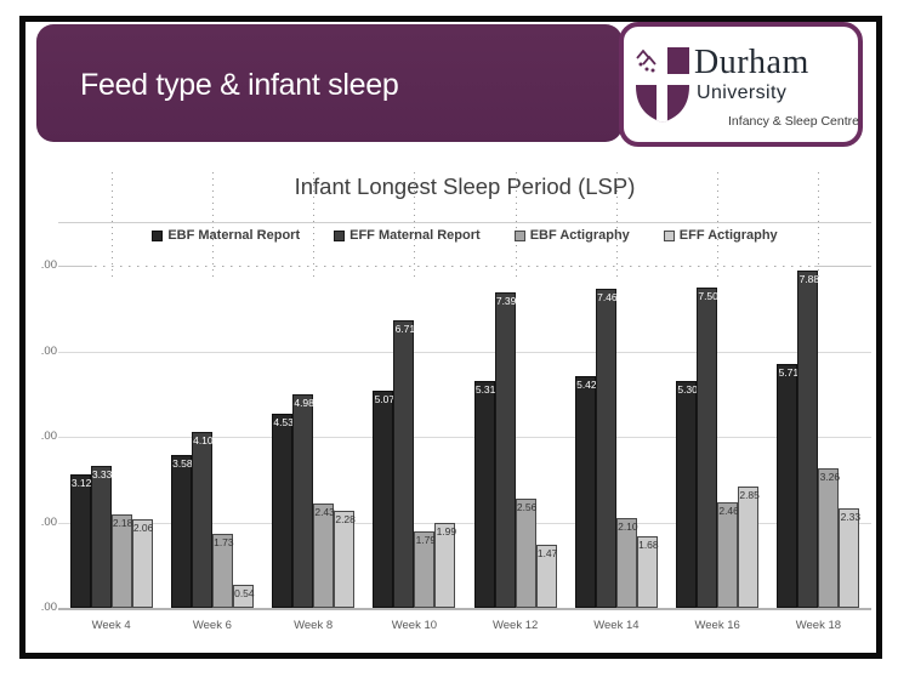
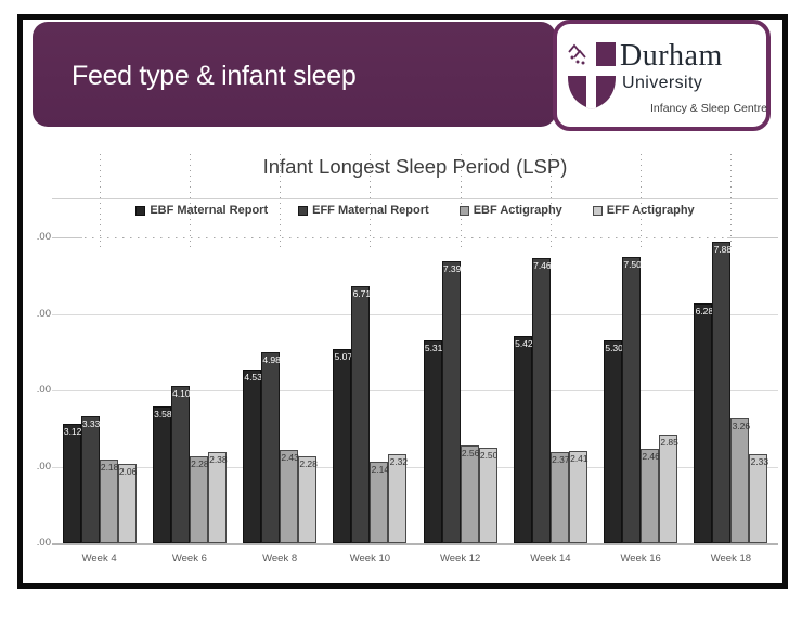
EBF Actigraphy/Week 6: 1.73 -> 2.28
EFF Actigraphy/Week 6: 0.54 -> 2.38
EBF Actigraphy/Week 10: 1.79 -> 2.14
EFF Actigraphy/Week 10: 1.99 -> 2.32
EFF Actigraphy/Week 12: 1.47 -> 2.50
EBF Actigraphy/Week 14: 2.10 -> 2.37
EFF Actigraphy/Week 14: 1.68 -> 2.41
EBF Maternal Report/Week 18: 5.71 -> 6.28
